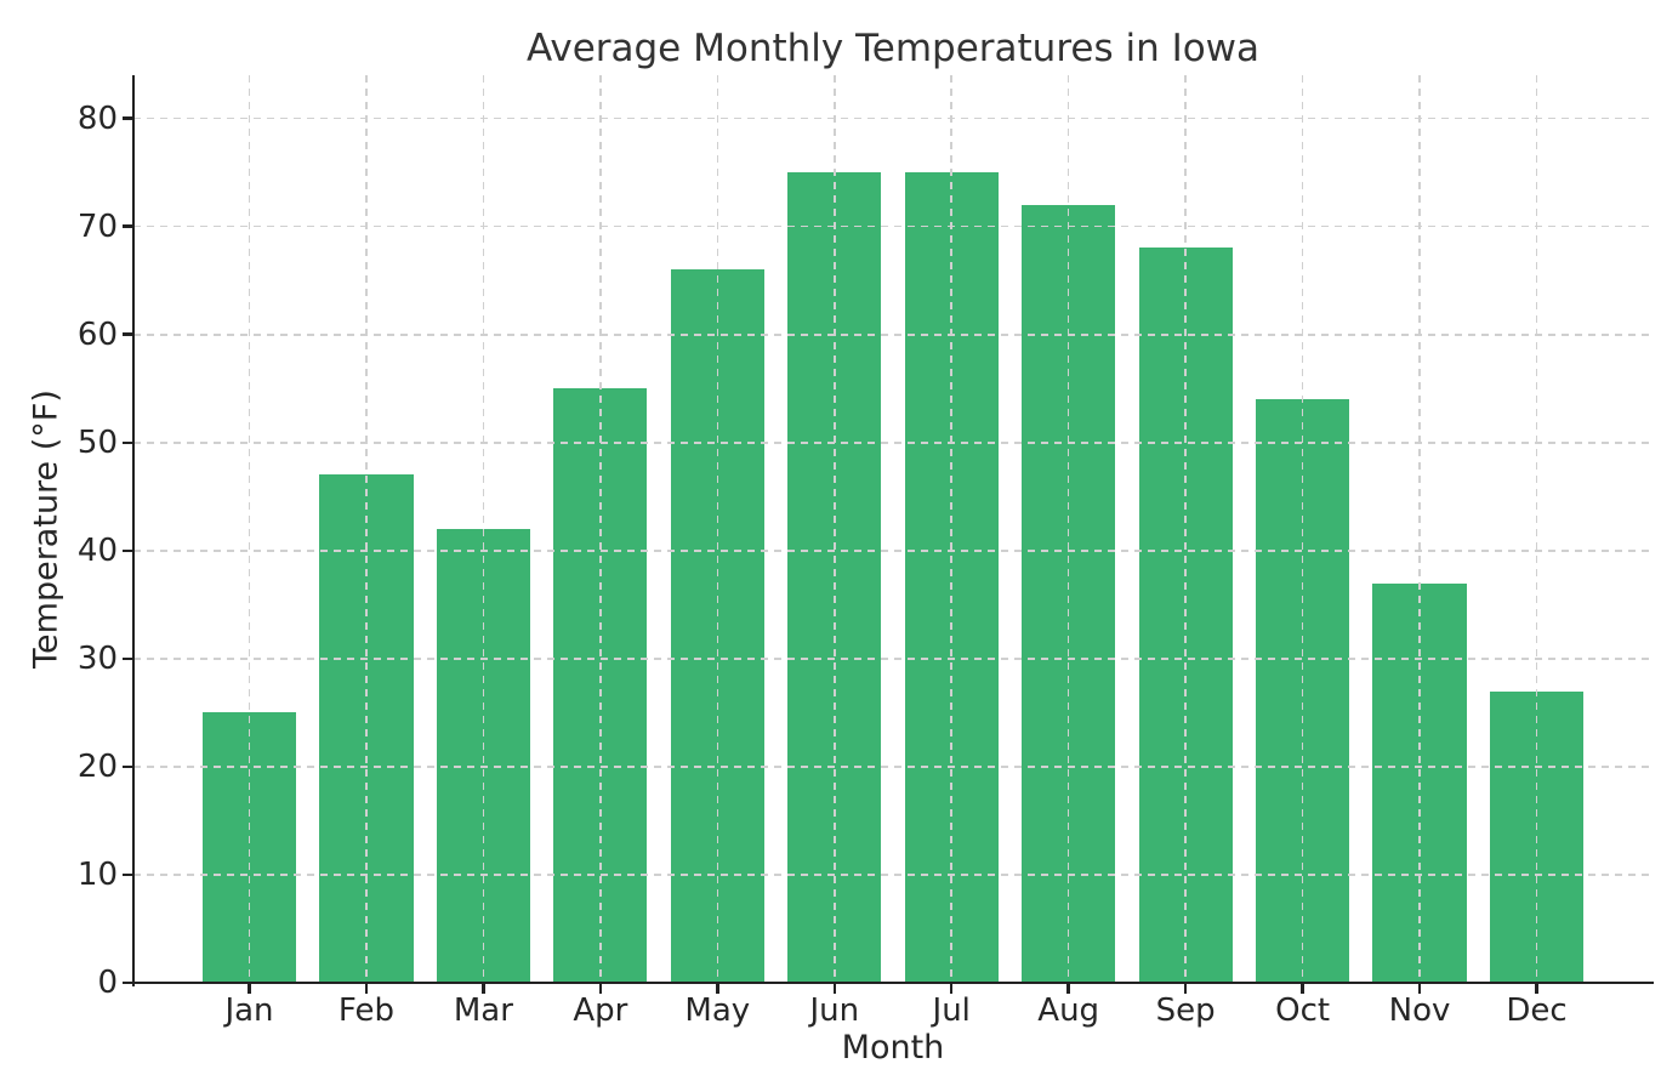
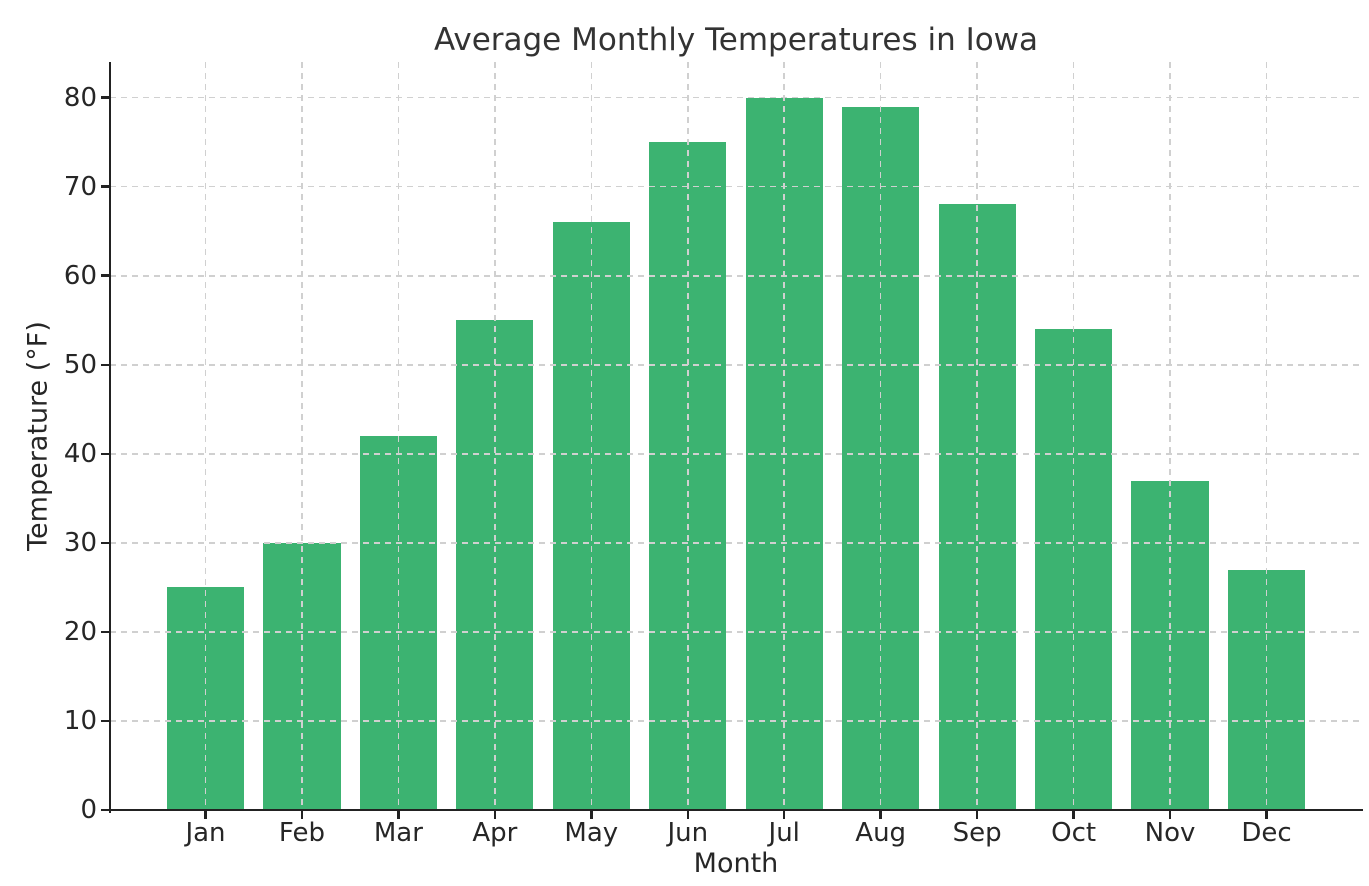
Feb: 47 -> 30
Jul: 75 -> 80
Aug: 72 -> 79
